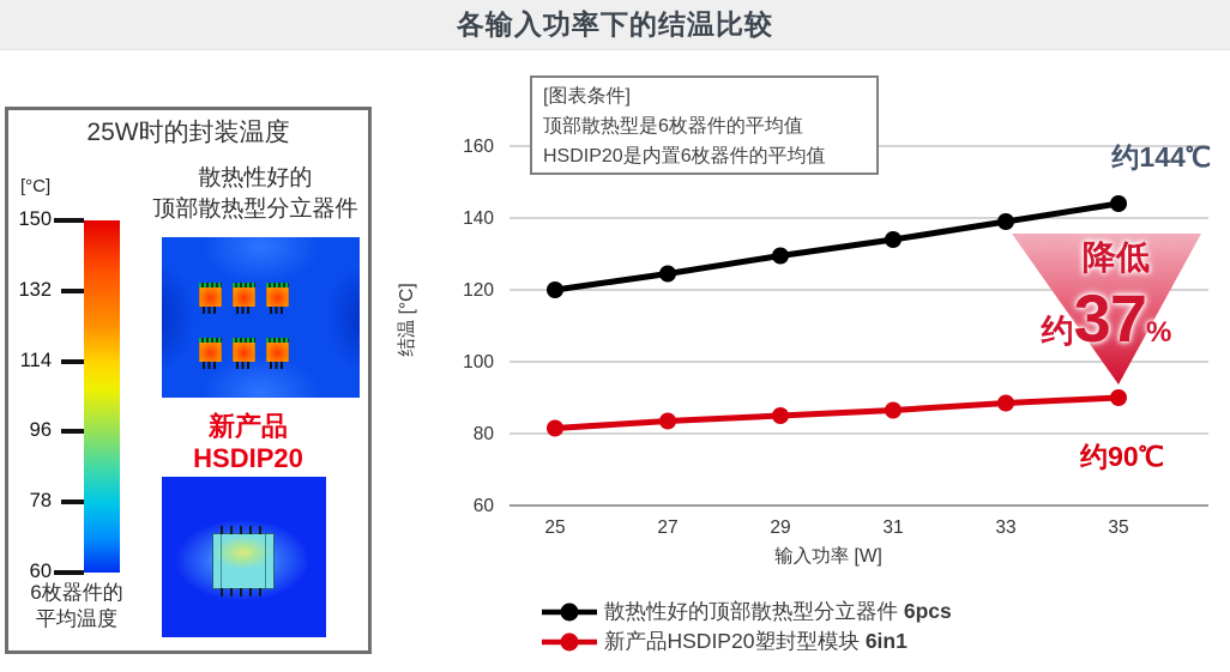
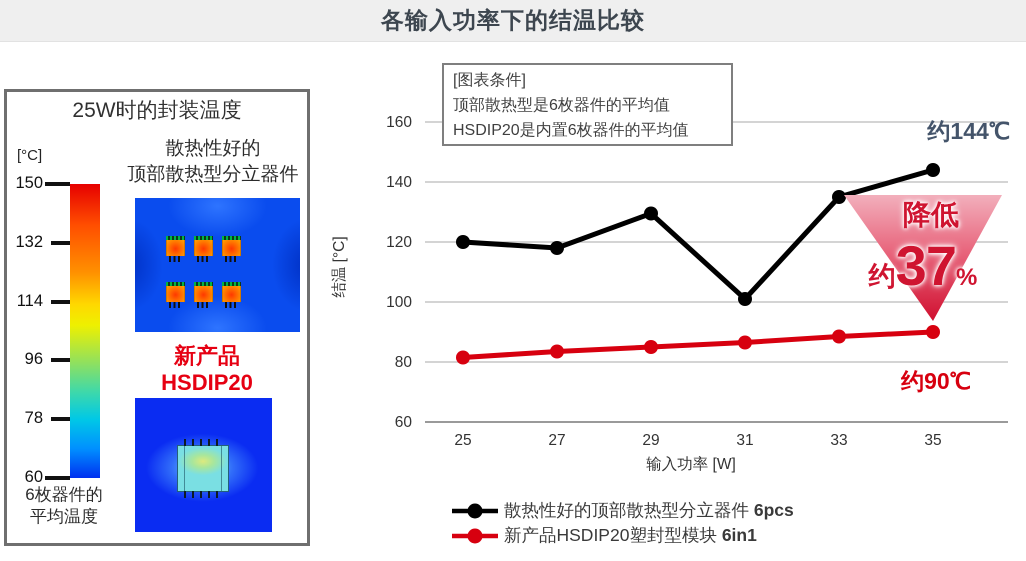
散热性好的顶部散热型分立器件 6pcs/27: 124 -> 118
散热性好的顶部散热型分立器件 6pcs/31: 134 -> 101
散热性好的顶部散热型分立器件 6pcs/33: 139 -> 135
